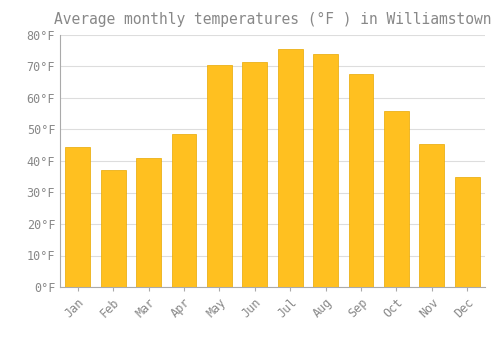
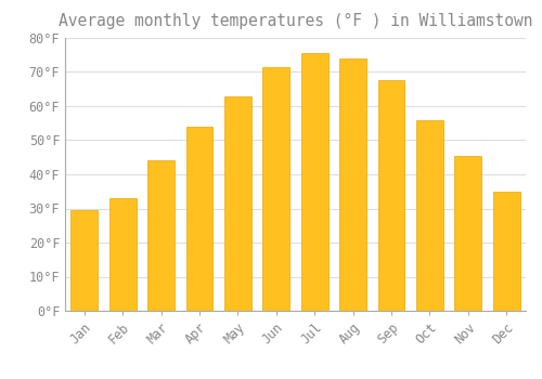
Jan: 44.5°F -> 29.5°F
Feb: 37.0°F -> 33.0°F
Mar: 41.0°F -> 44.0°F
Apr: 48.5°F -> 54.0°F
May: 70.5°F -> 63.0°F
